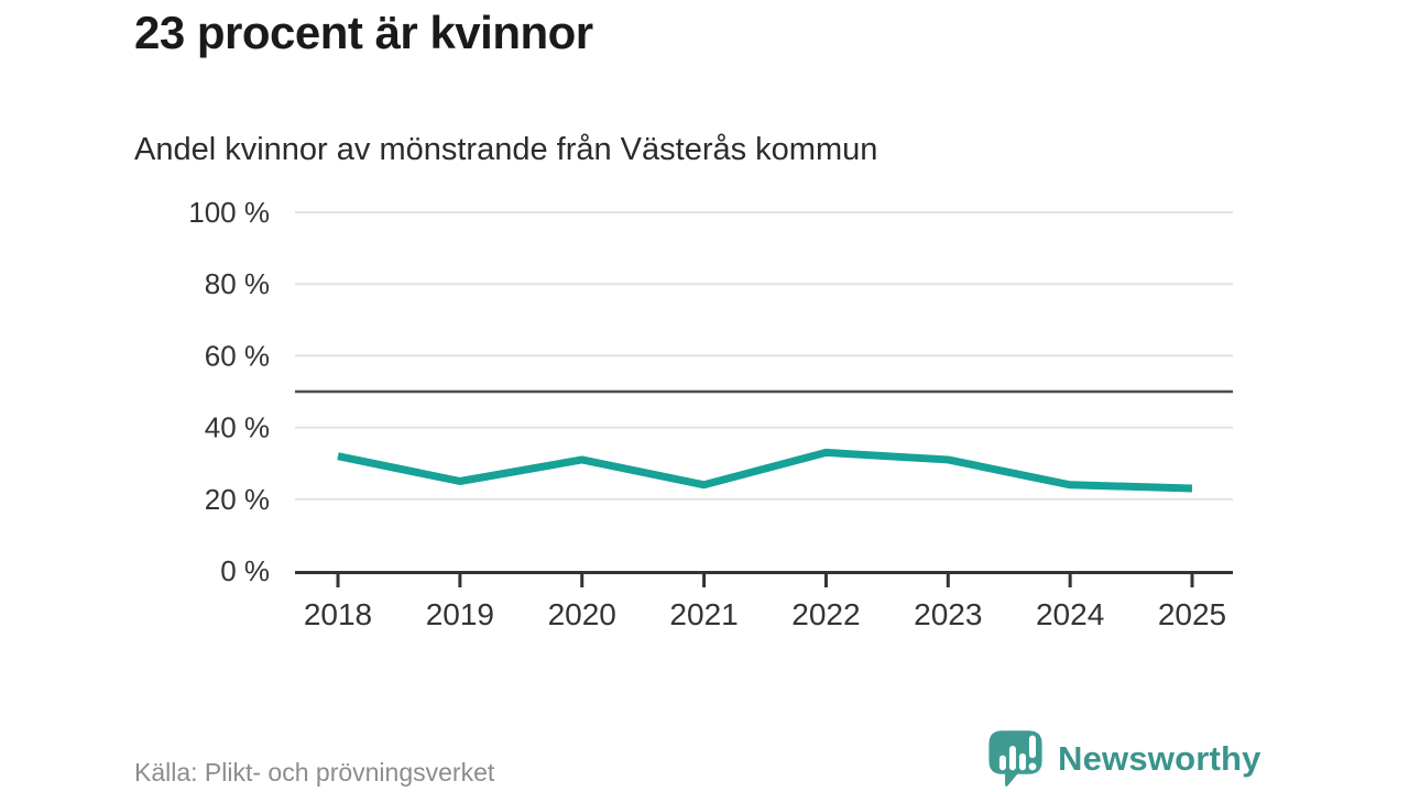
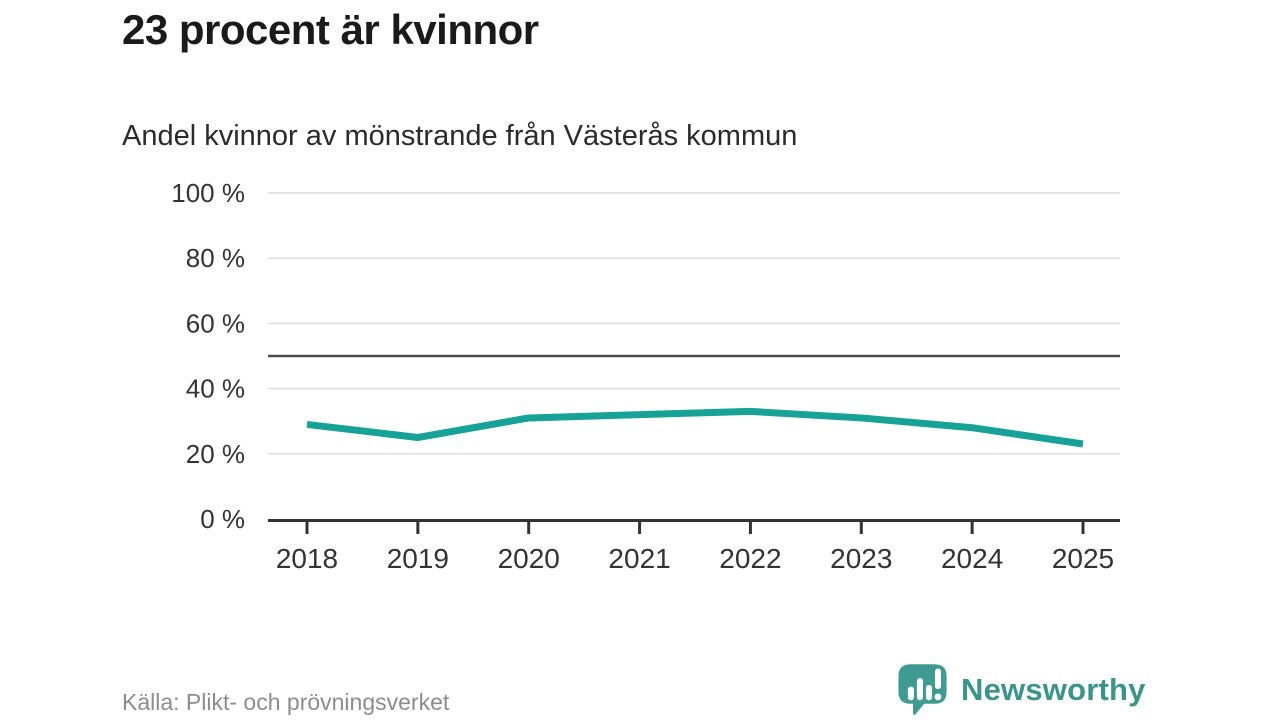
2018: 32% -> 29%
2021: 24% -> 32%
2024: 24% -> 28%
